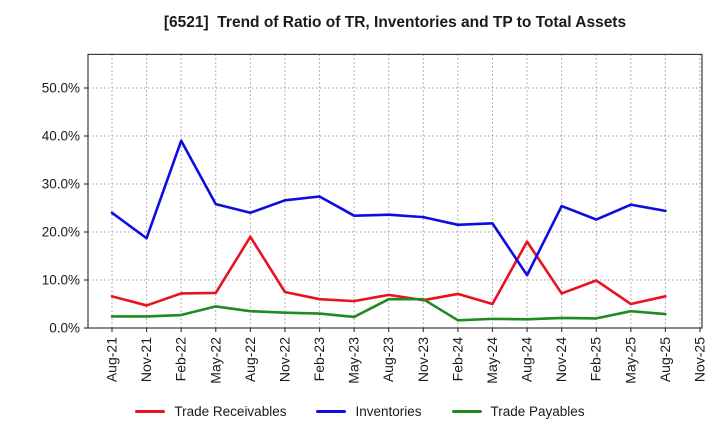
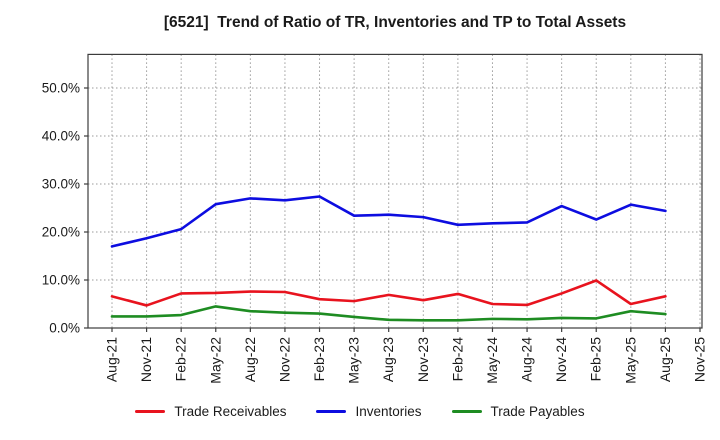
Inventories/Aug-21: 24% -> 17%
Inventories/Feb-22: 39% -> 21%
Trade Receivables/Aug-22: 19% -> 8%
Inventories/Aug-22: 24% -> 27%
Trade Payables/Aug-23: 6% -> 2%
Trade Payables/Nov-23: 6% -> 2%
Trade Receivables/Aug-24: 18% -> 5%
Inventories/Aug-24: 11% -> 22%
